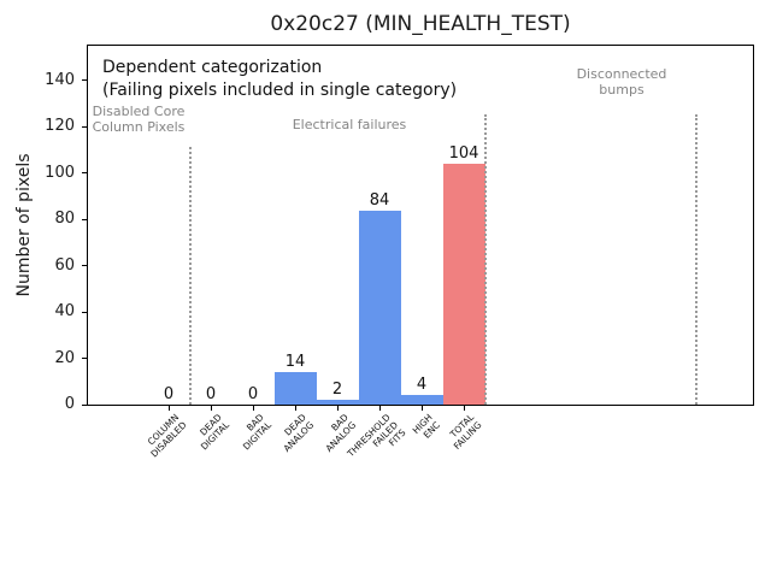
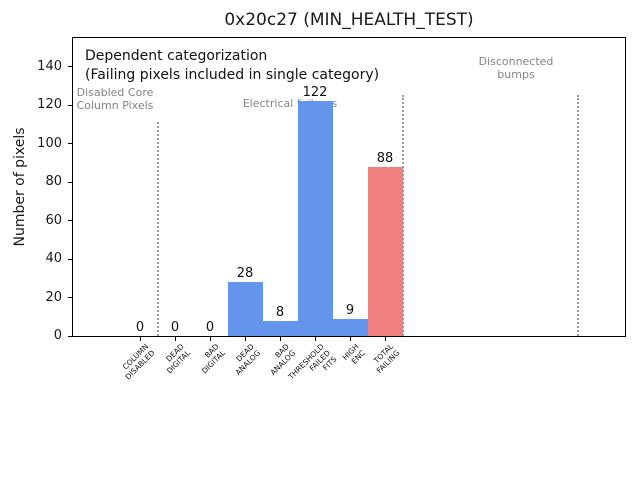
DEAD ANALOG: 14 -> 28
BAD ANALOG: 2 -> 8
THRESHOLD FAILED FITS: 84 -> 122
HIGH ENC: 4 -> 9
TOTAL FAILING: 104 -> 88
